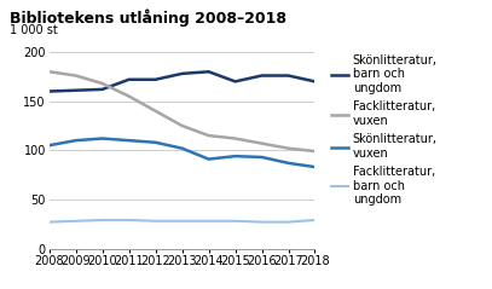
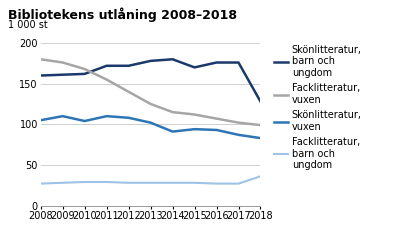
Skönlitteratur, vuxen/2010: 112 -> 104
Skönlitteratur, barn och ungdom/2018: 170 -> 128
Facklitteratur, barn och ungdom/2018: 29 -> 36
